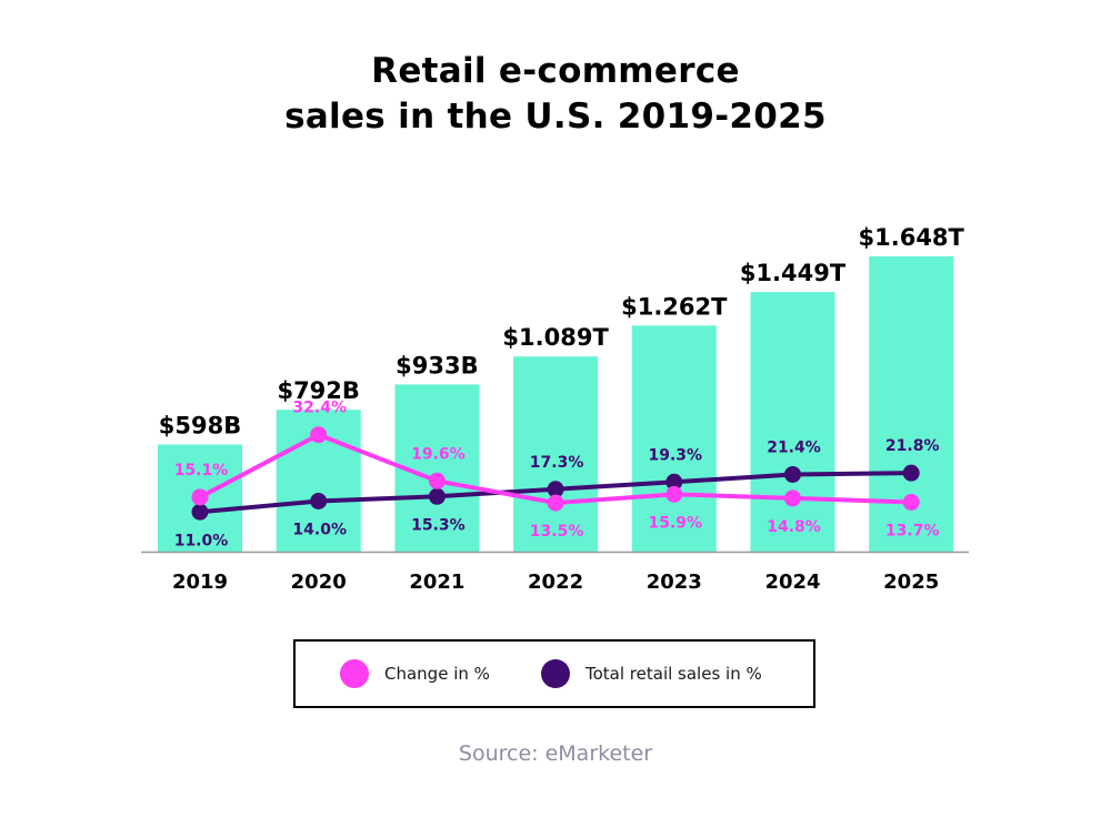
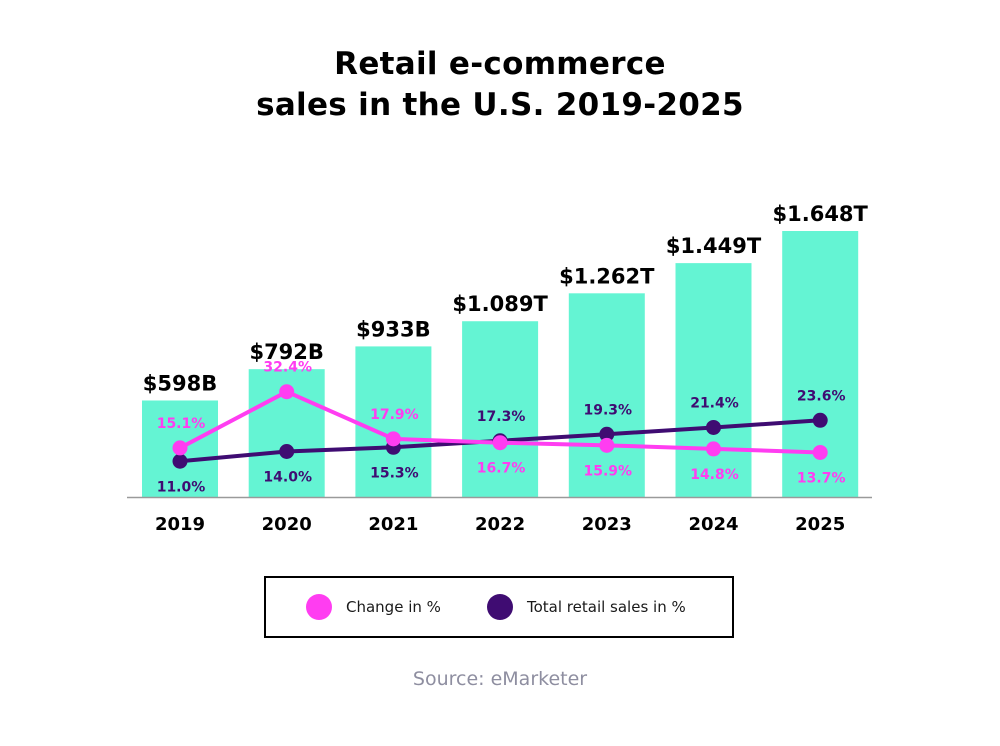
Change in %/2021: 19.6% -> 17.9%
Change in %/2022: 13.5% -> 16.7%
Total retail sales in %/2025: 21.8% -> 23.6%
